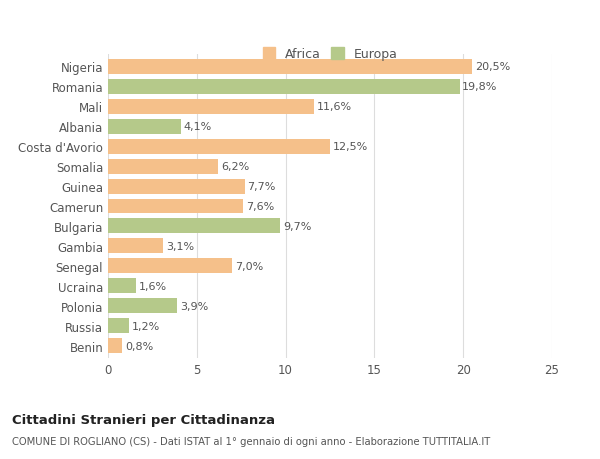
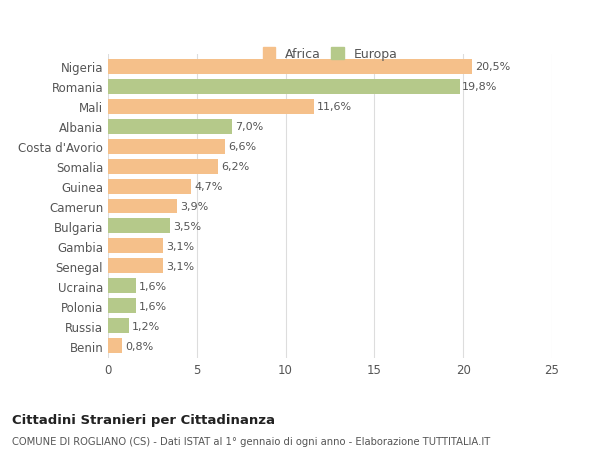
Albania: 4,1% -> 7,0%
Costa d'Avorio: 12,5% -> 6,6%
Guinea: 7,7% -> 4,7%
Camerun: 7,6% -> 3,9%
Bulgaria: 9,7% -> 3,5%
Senegal: 7,0% -> 3,1%
Polonia: 3,9% -> 1,6%
